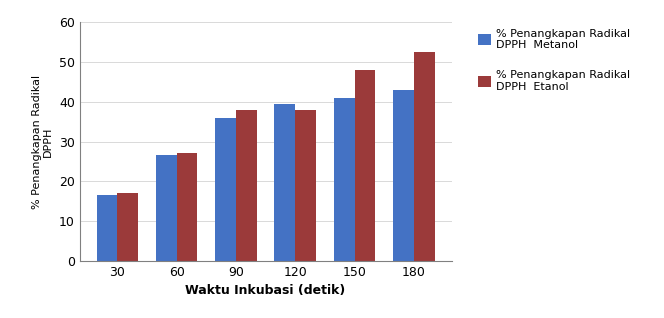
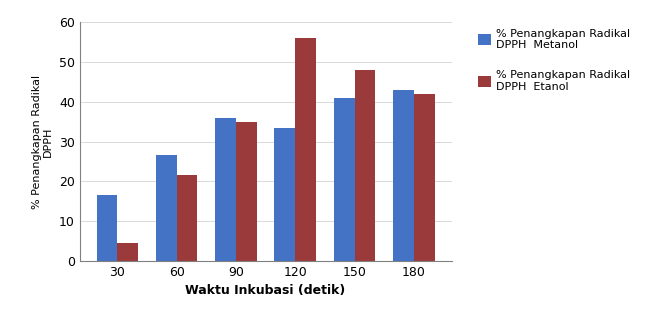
% Penangkapan Radikal DPPH Etanol/30: 17.0 -> 4.5
% Penangkapan Radikal DPPH Etanol/60: 27.0 -> 21.5
% Penangkapan Radikal DPPH Etanol/90: 38.0 -> 35.0
% Penangkapan Radikal DPPH Metanol/120: 39.5 -> 33.5
% Penangkapan Radikal DPPH Etanol/120: 38.0 -> 56.0
% Penangkapan Radikal DPPH Etanol/180: 52.5 -> 42.0
